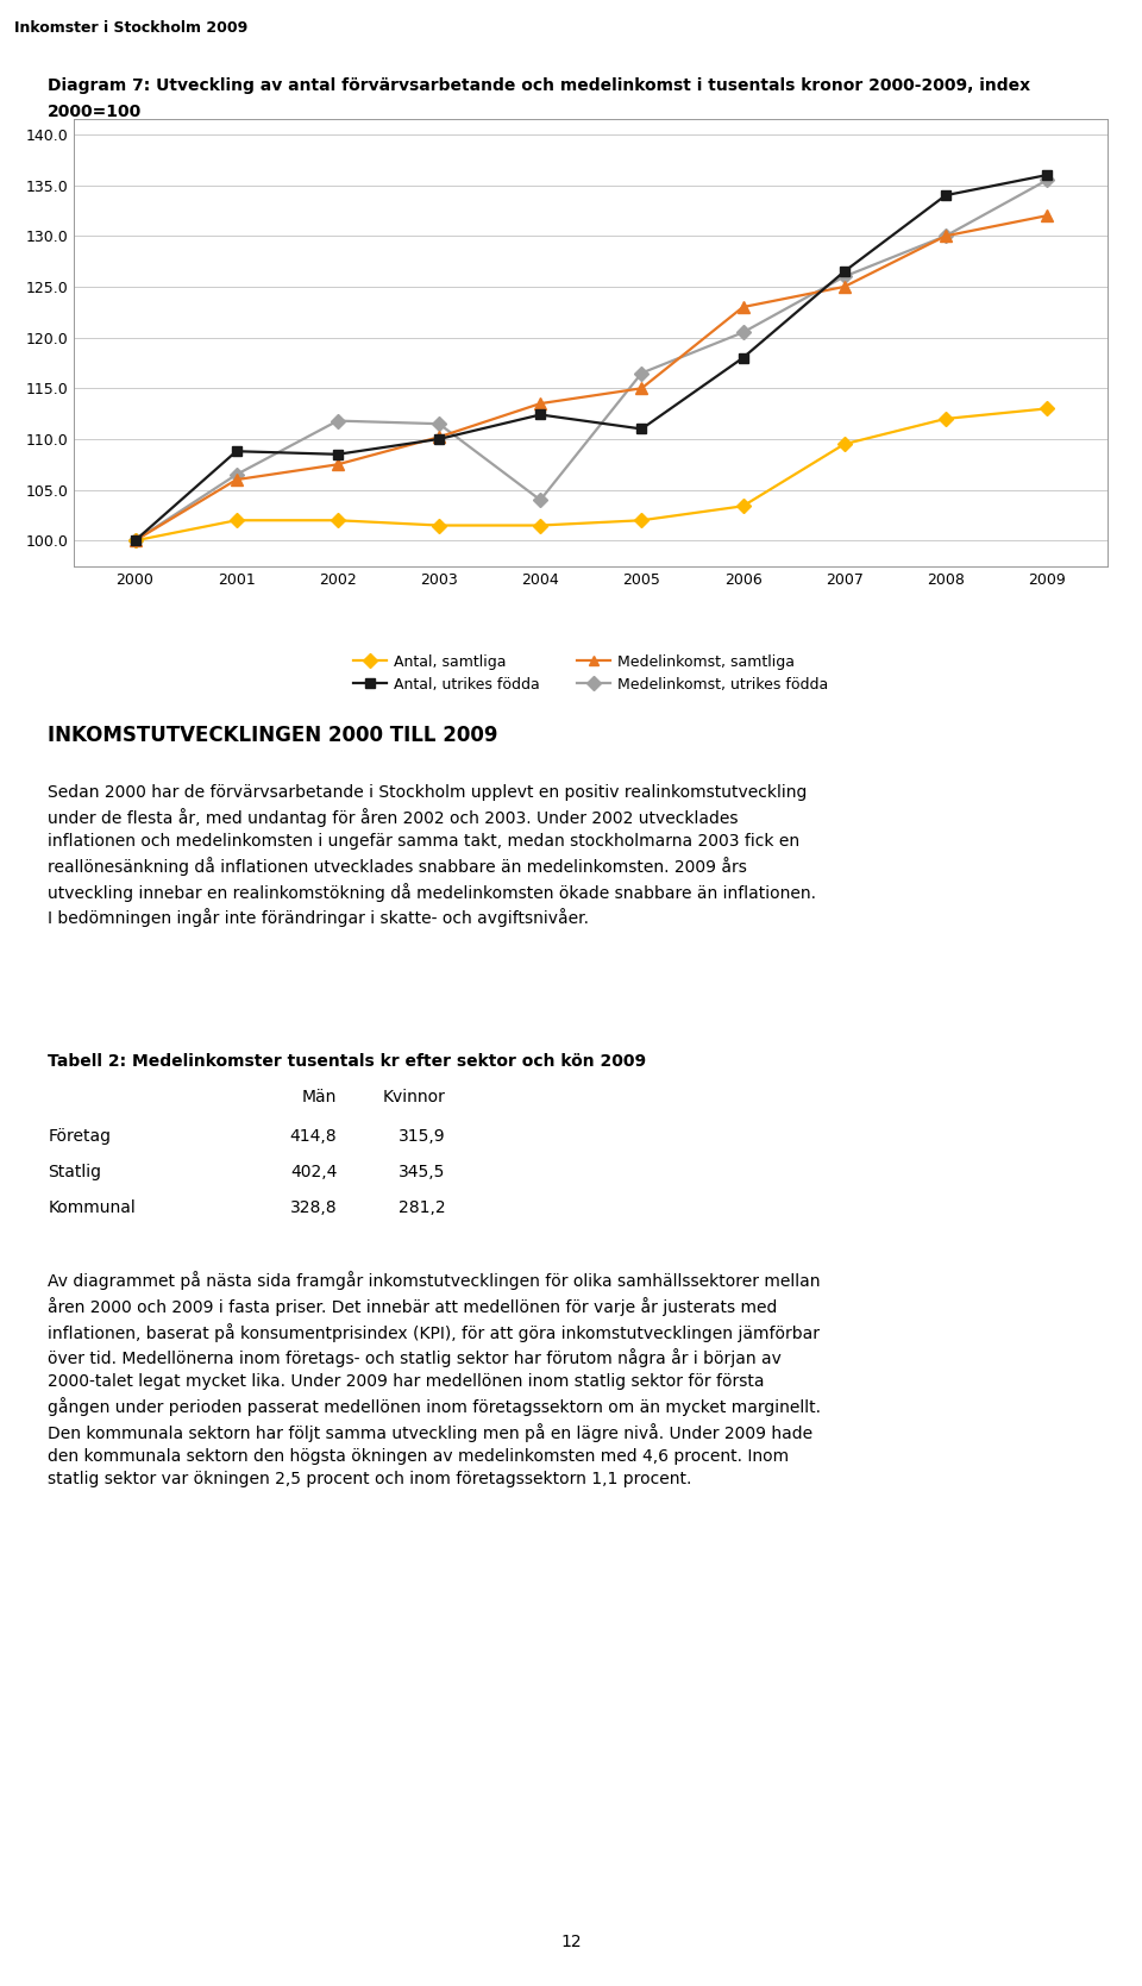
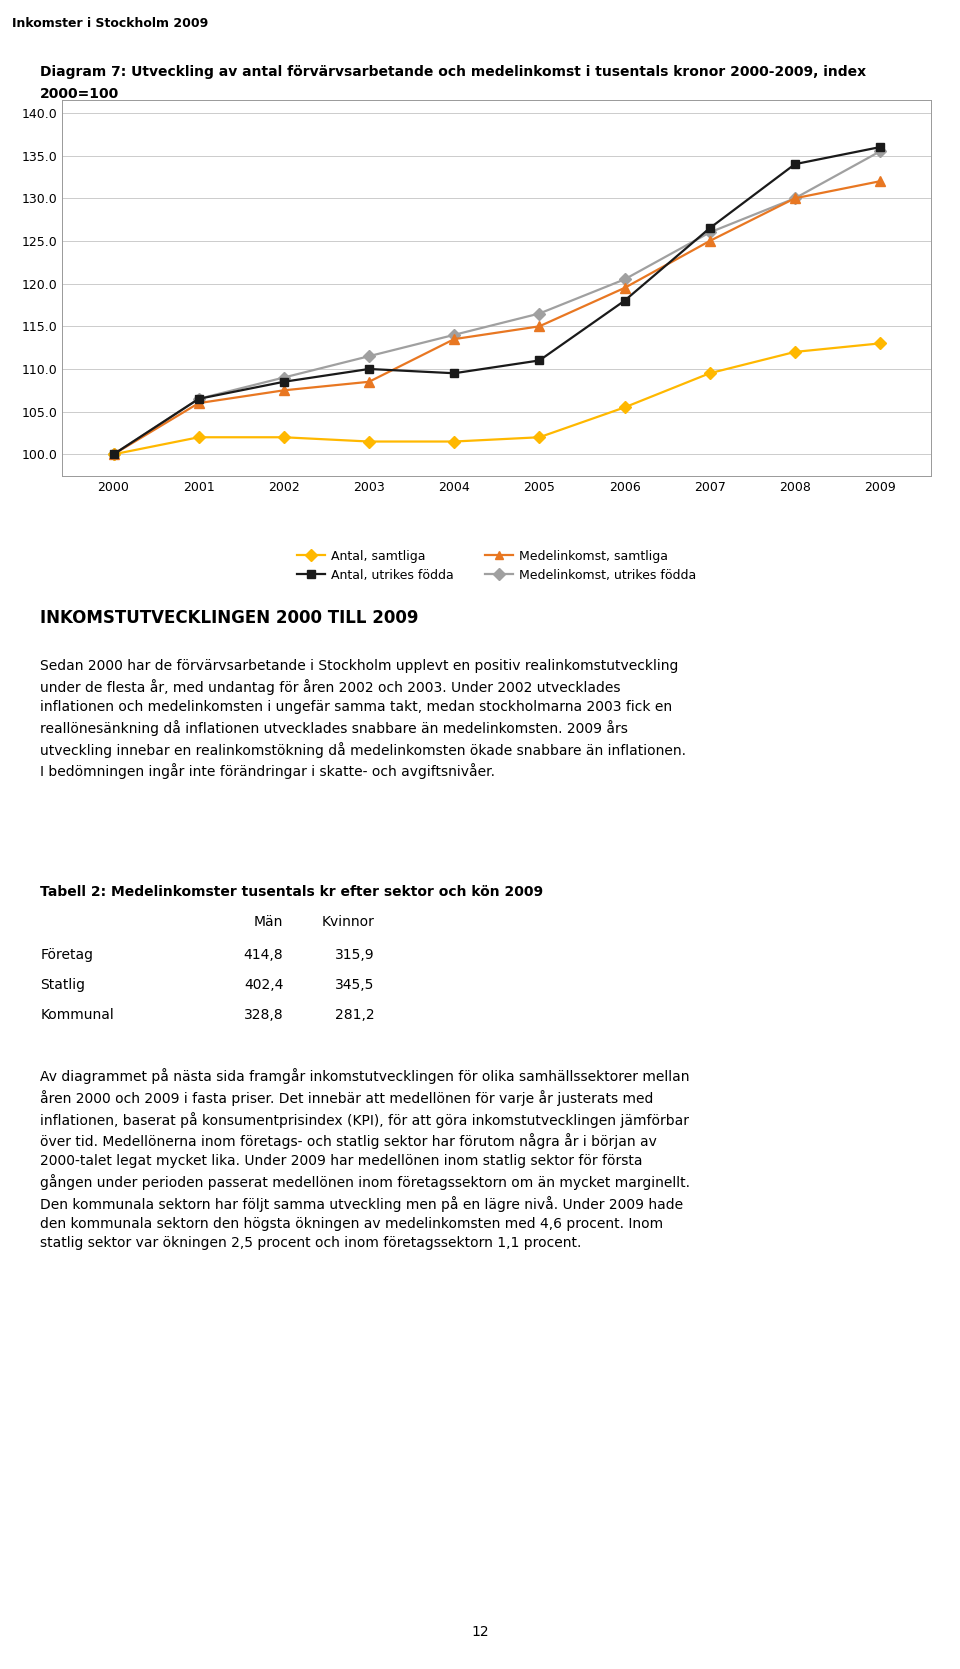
Antal, utrikes födda/2001: 108.8 -> 106.5
Medelinkomst, utrikes födda/2002: 111.8 -> 109.0
Medelinkomst, samtliga/2003: 110.2 -> 108.5
Antal, utrikes födda/2004: 112.4 -> 109.5
Medelinkomst, utrikes födda/2004: 104.0 -> 114.0
Antal, samtliga/2006: 103.4 -> 105.5
Medelinkomst, samtliga/2006: 123.0 -> 119.5
